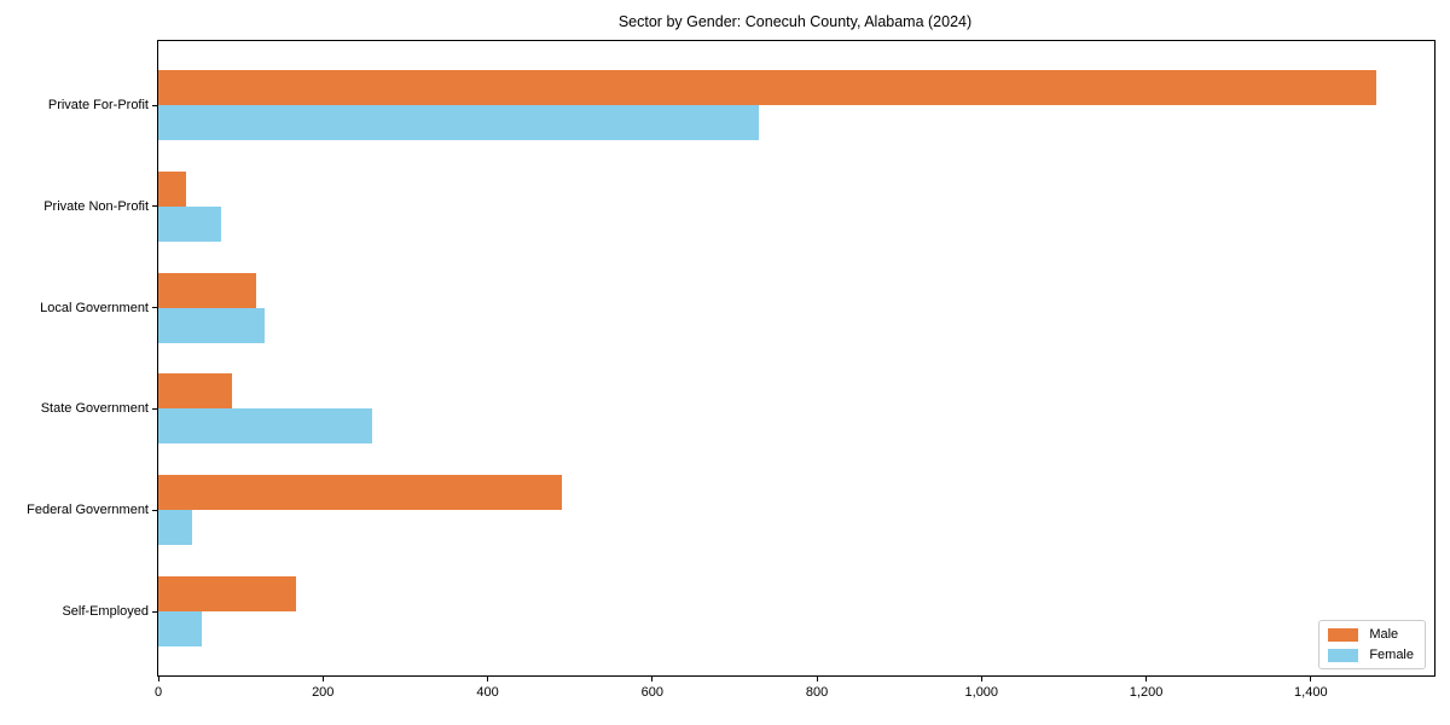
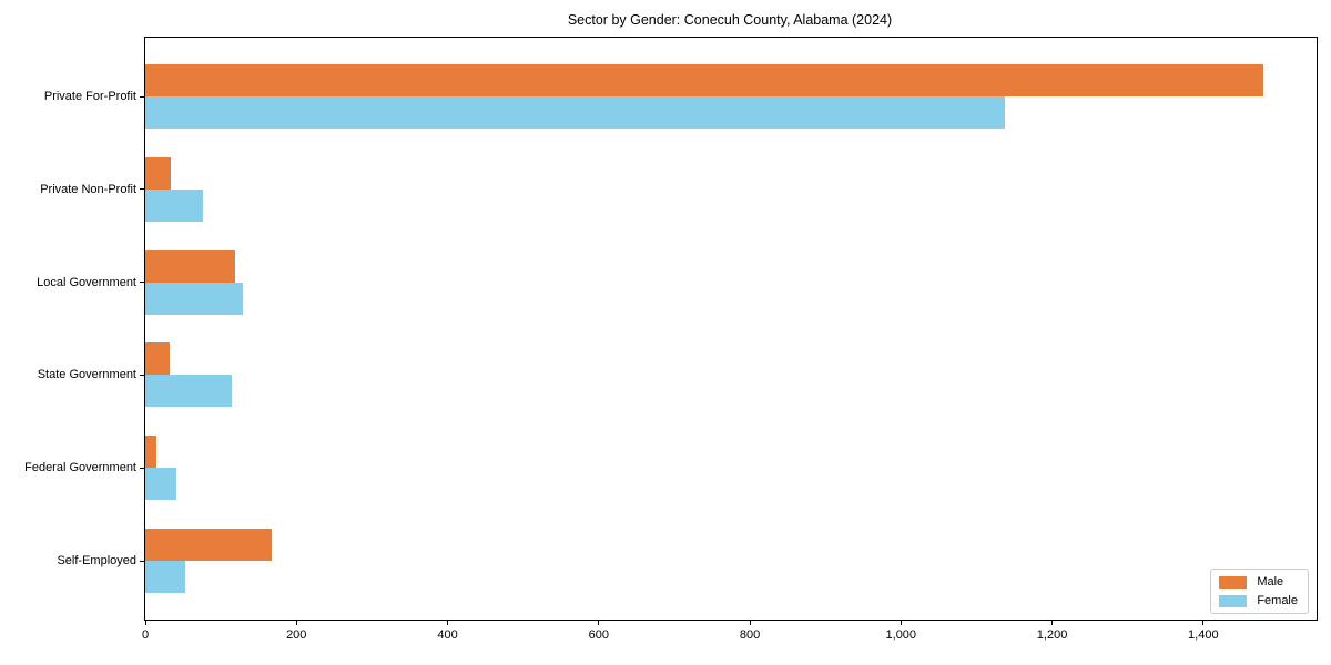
Female/Private For-Profit: 730 -> 1140
Male/State Government: 90 -> 30
Female/State Government: 260 -> 120
Male/Federal Government: 490 -> 20
